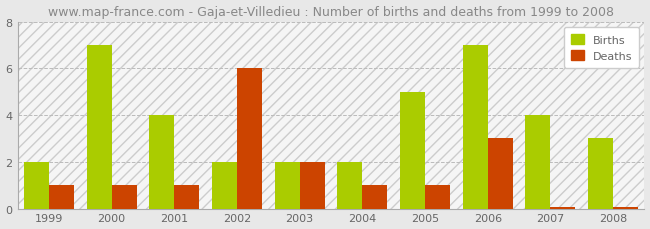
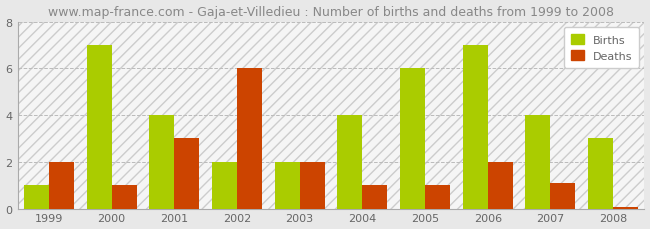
Births/1999: 2 -> 1
Deaths/1999: 1.00 -> 2.00
Deaths/2001: 1.00 -> 3.00
Births/2004: 2 -> 4
Births/2005: 5 -> 6
Deaths/2006: 3.00 -> 2.00
Deaths/2007: 0.05 -> 1.10
